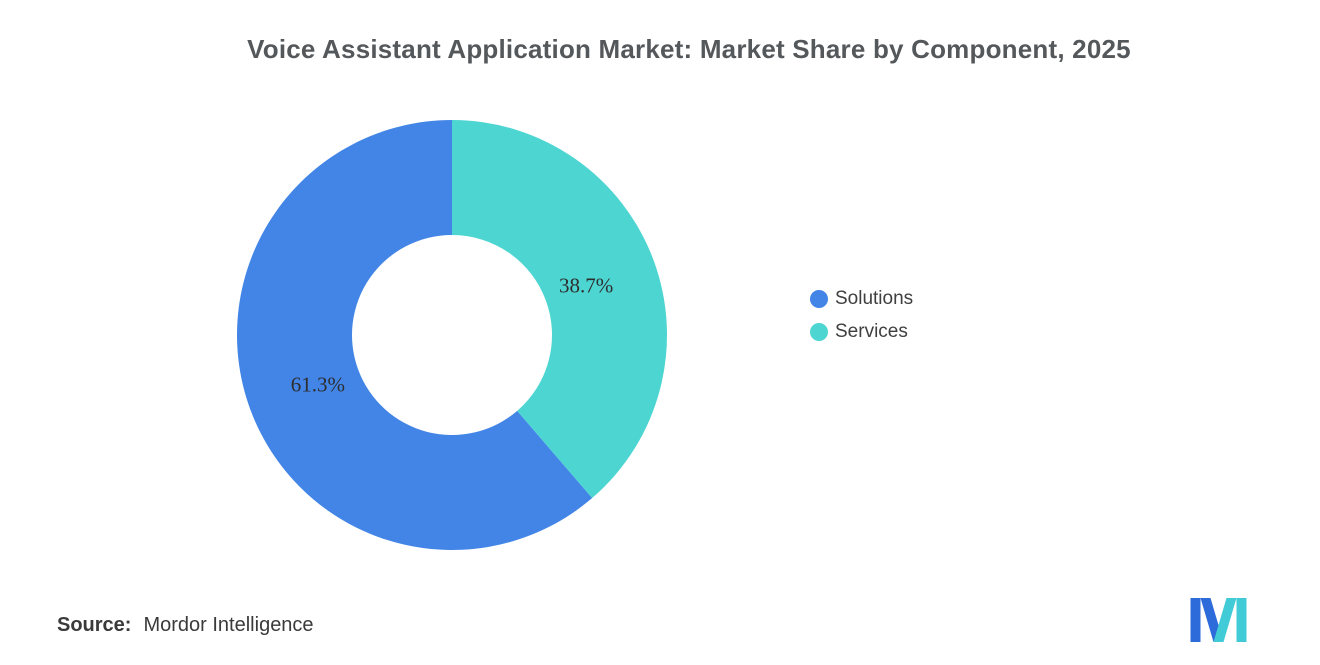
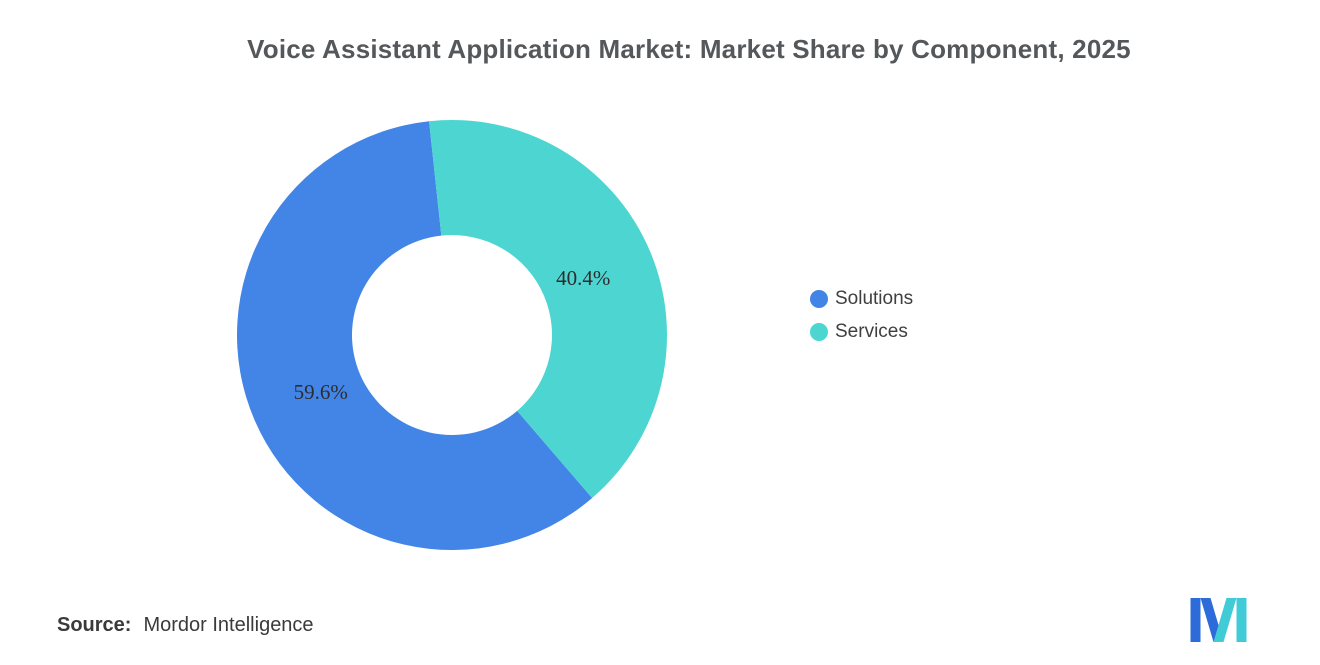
Solutions: 61.3% -> 59.6%
Services: 38.7% -> 40.4%
